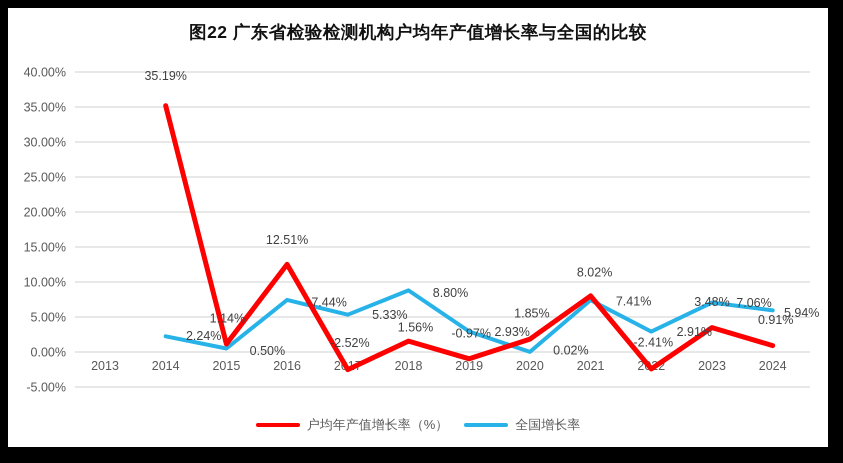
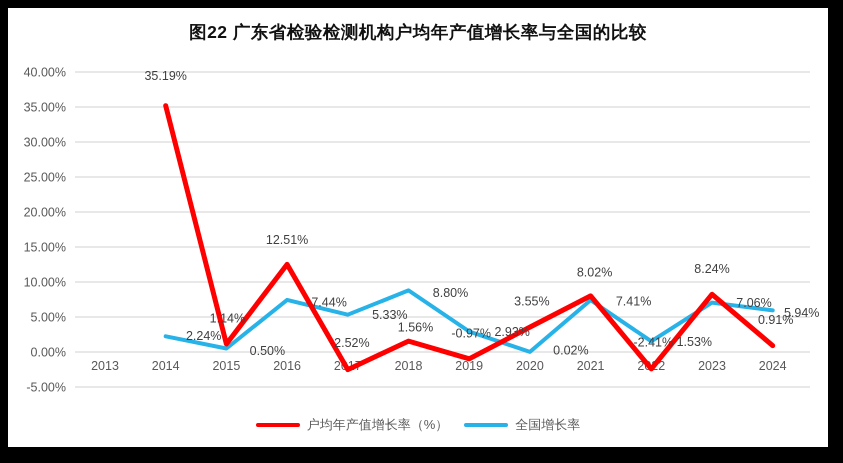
户均年产值增长率（%）/2020: 1.85% -> 3.55%
全国增长率/2022: 2.91% -> 1.53%
户均年产值增长率（%）/2023: 3.48% -> 8.24%
